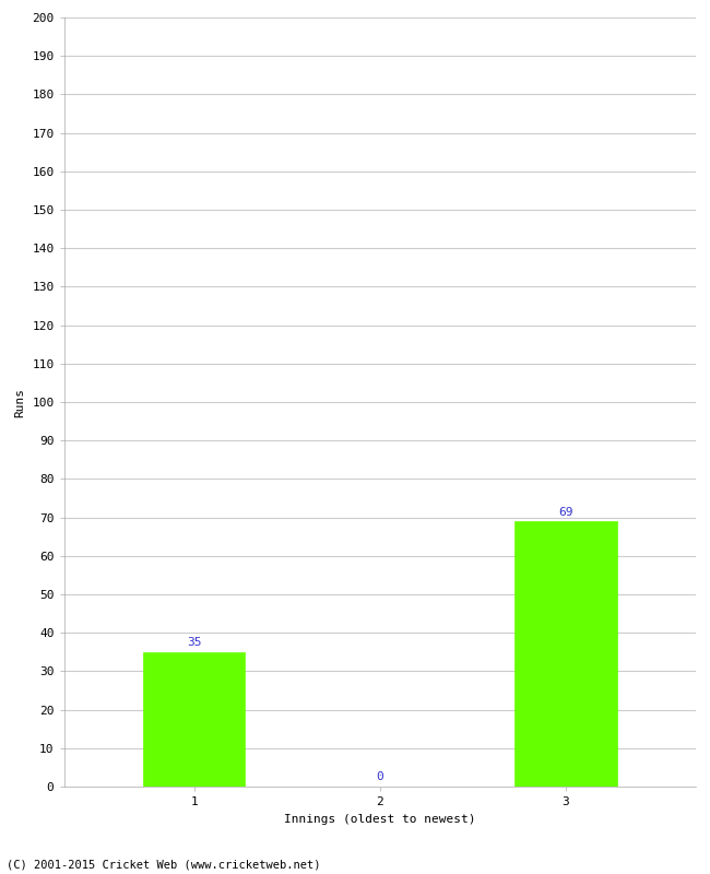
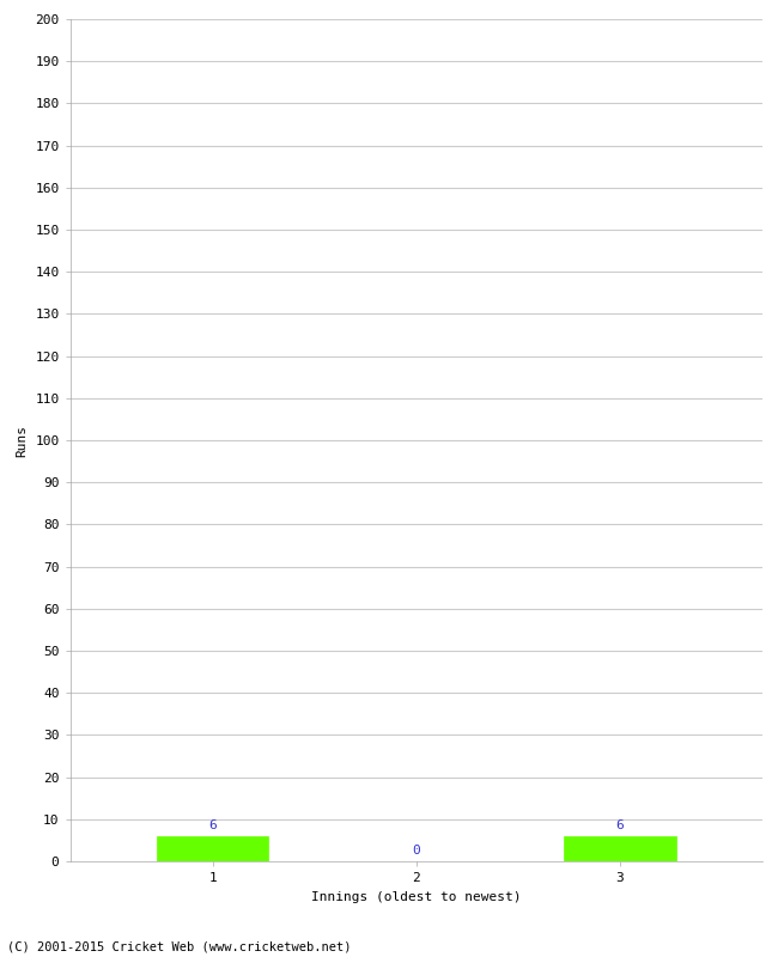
1: 35 -> 6
3: 69 -> 6
